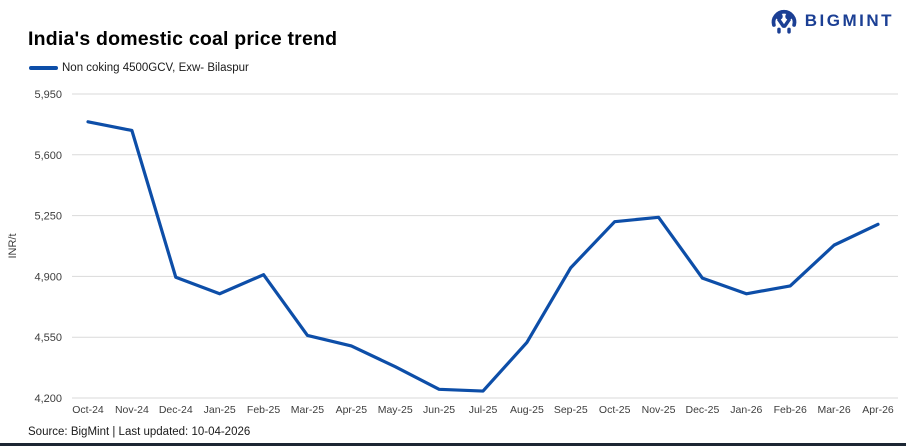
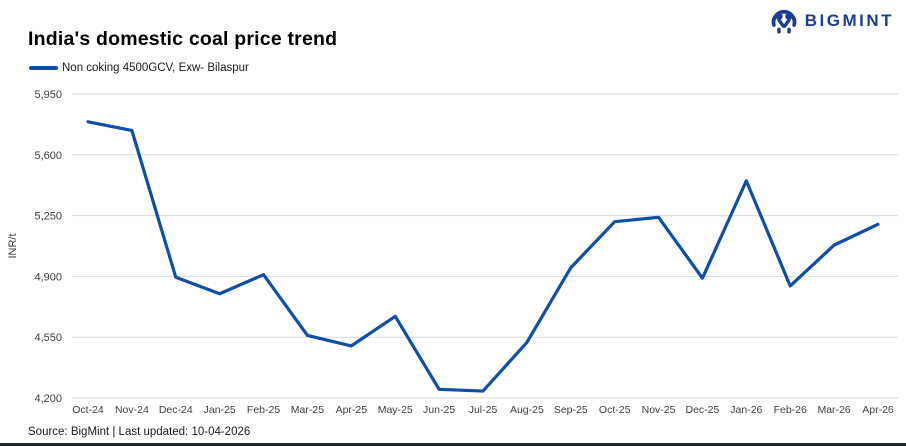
May-25: 4380 -> 4670
Jan-26: 4800 -> 5450
